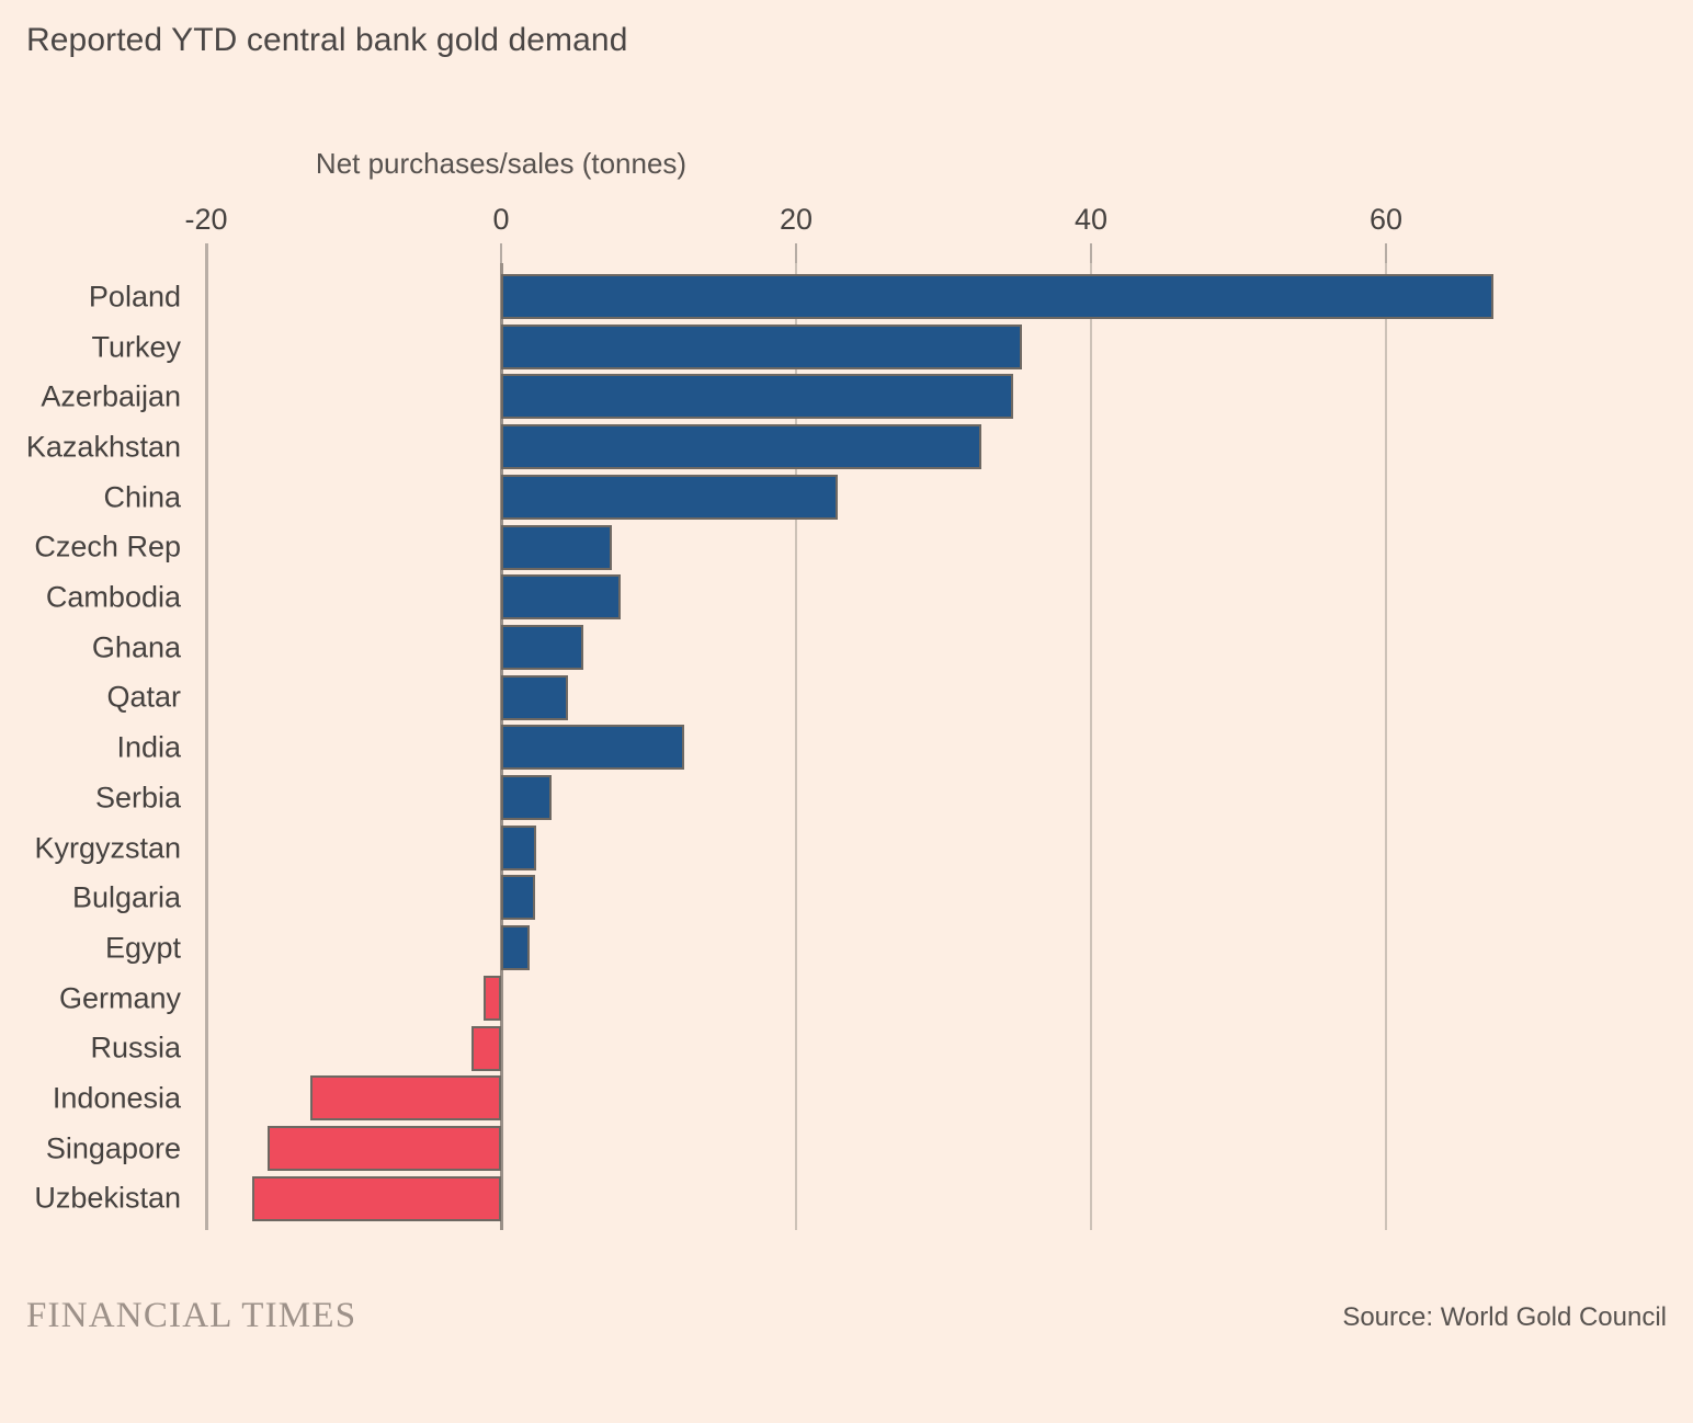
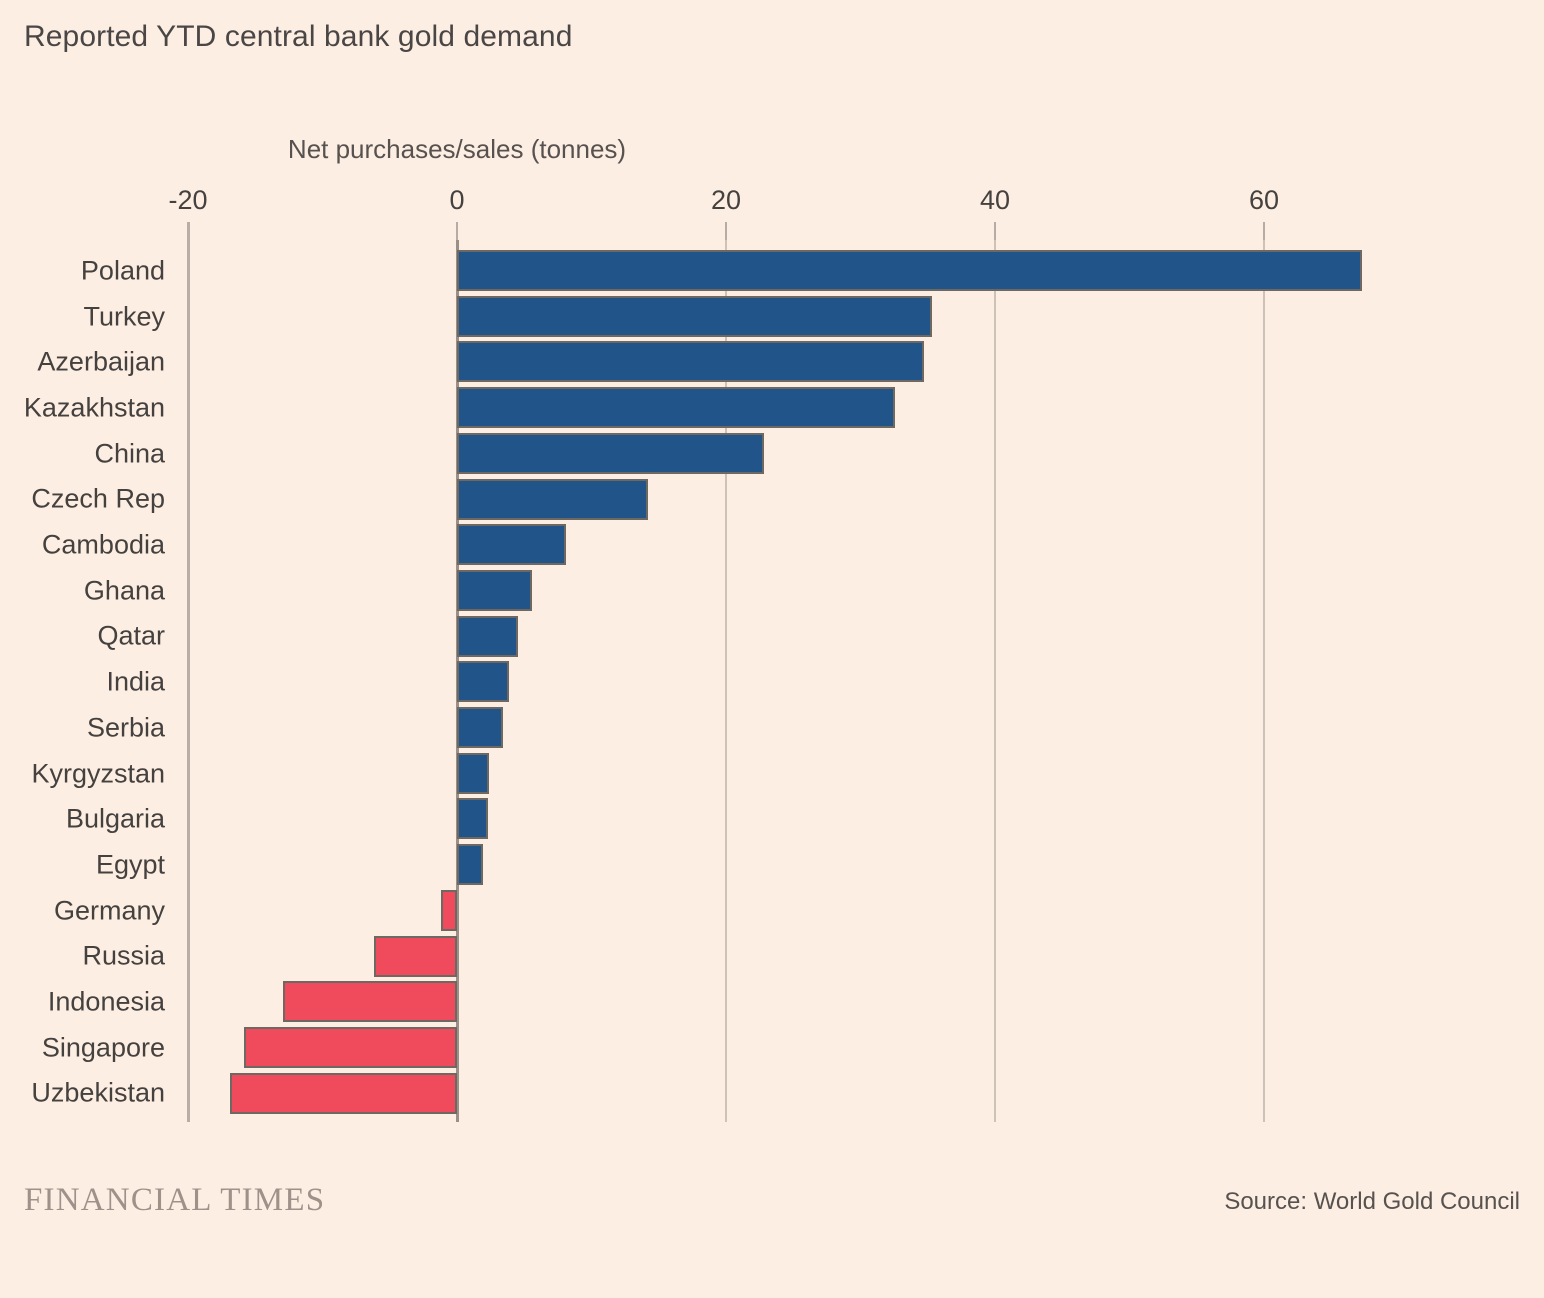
Czech Rep: 7.5 -> 14.2
India: 12.4 -> 3.9
Russia: -2.0 -> -6.2
